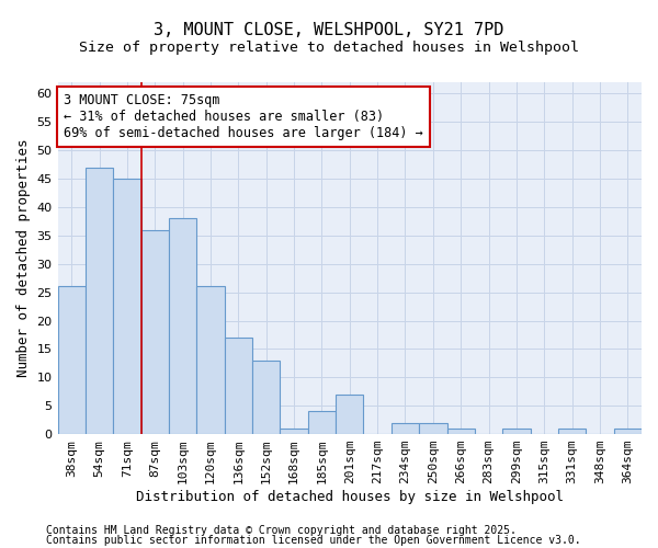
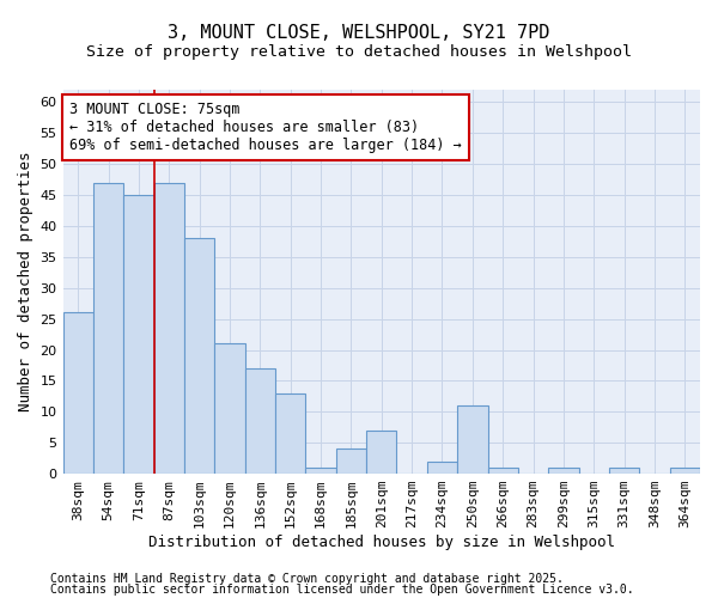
87sqm: 36 -> 47
120sqm: 26 -> 21
250sqm: 2 -> 11
